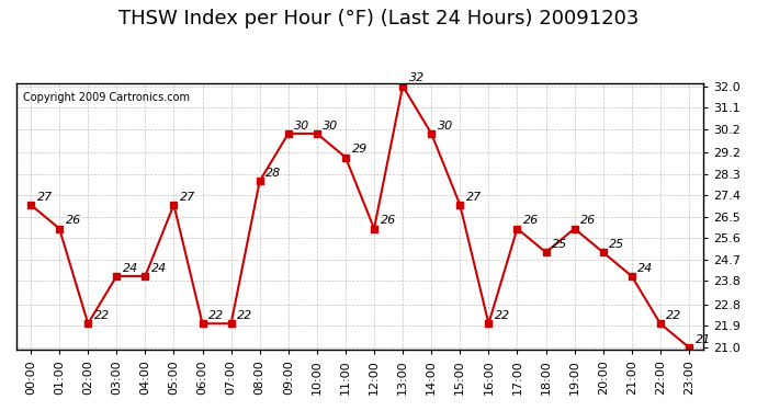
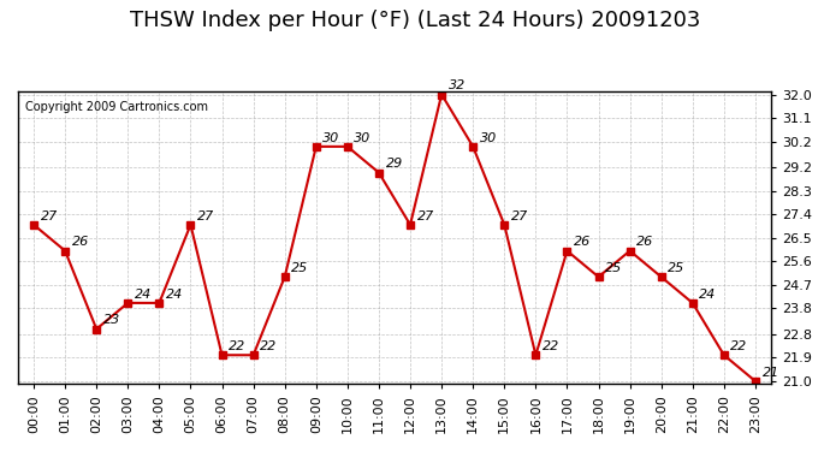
02:00: 22 -> 23
08:00: 28 -> 25
12:00: 26 -> 27
